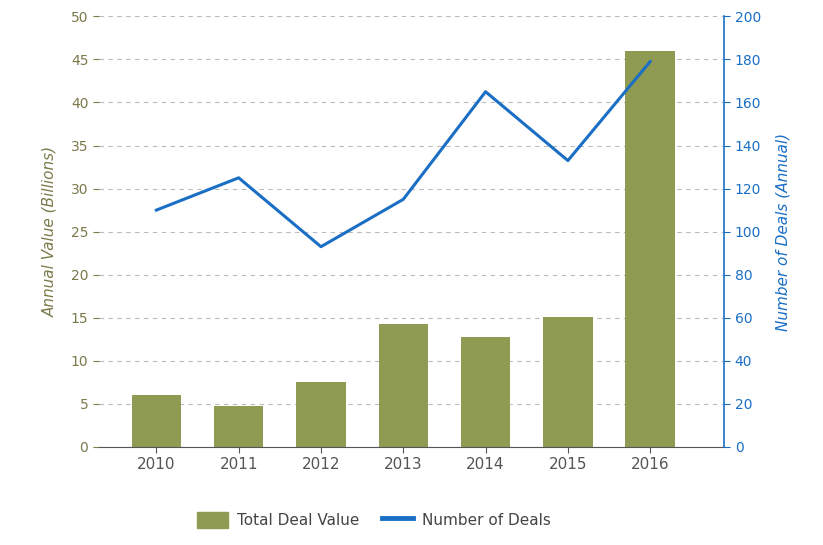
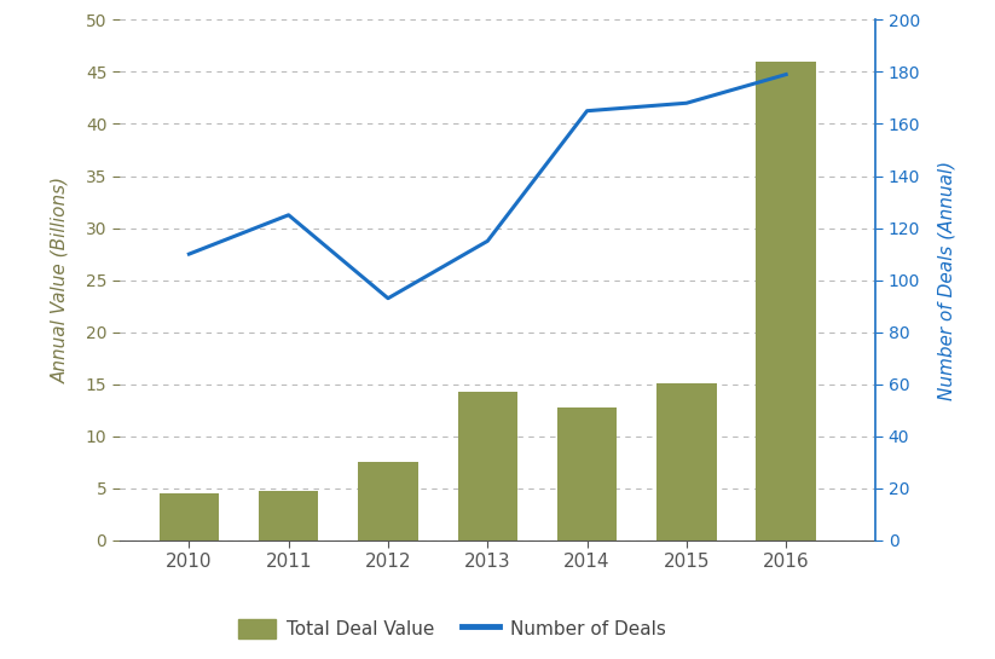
Total Deal Value/2010: 6.0 -> 4.5
Number of Deals/2015: 133 -> 168
